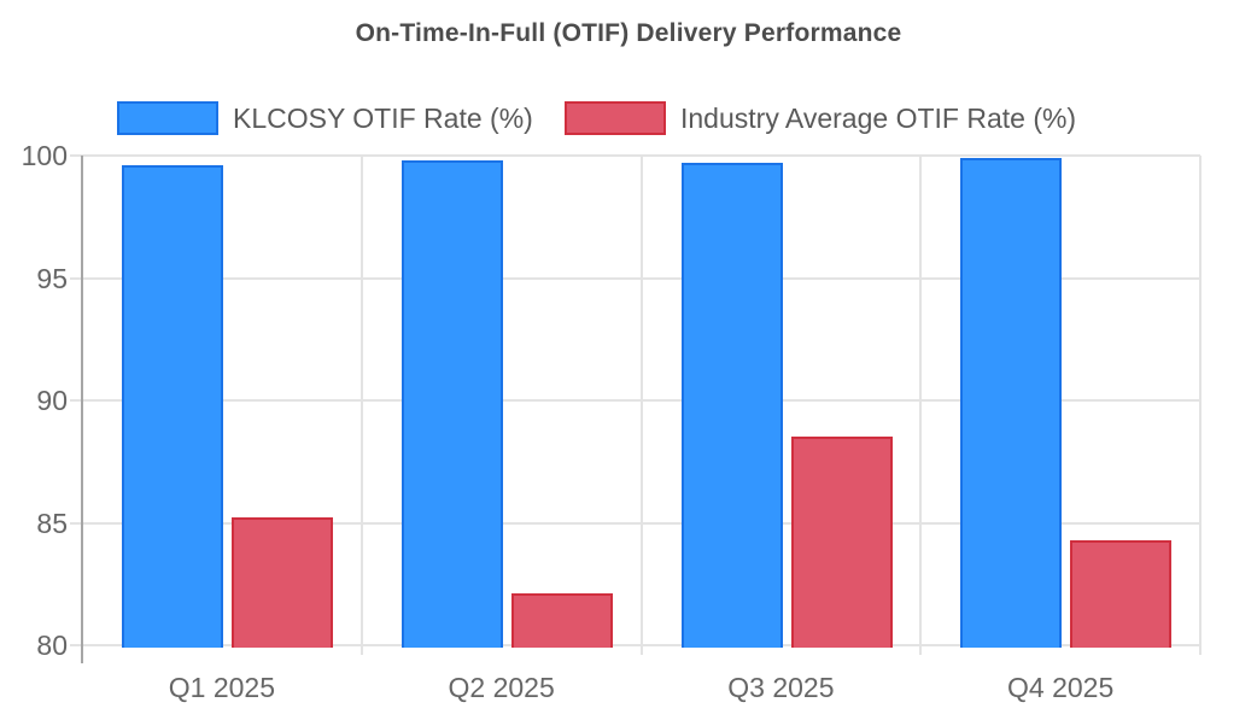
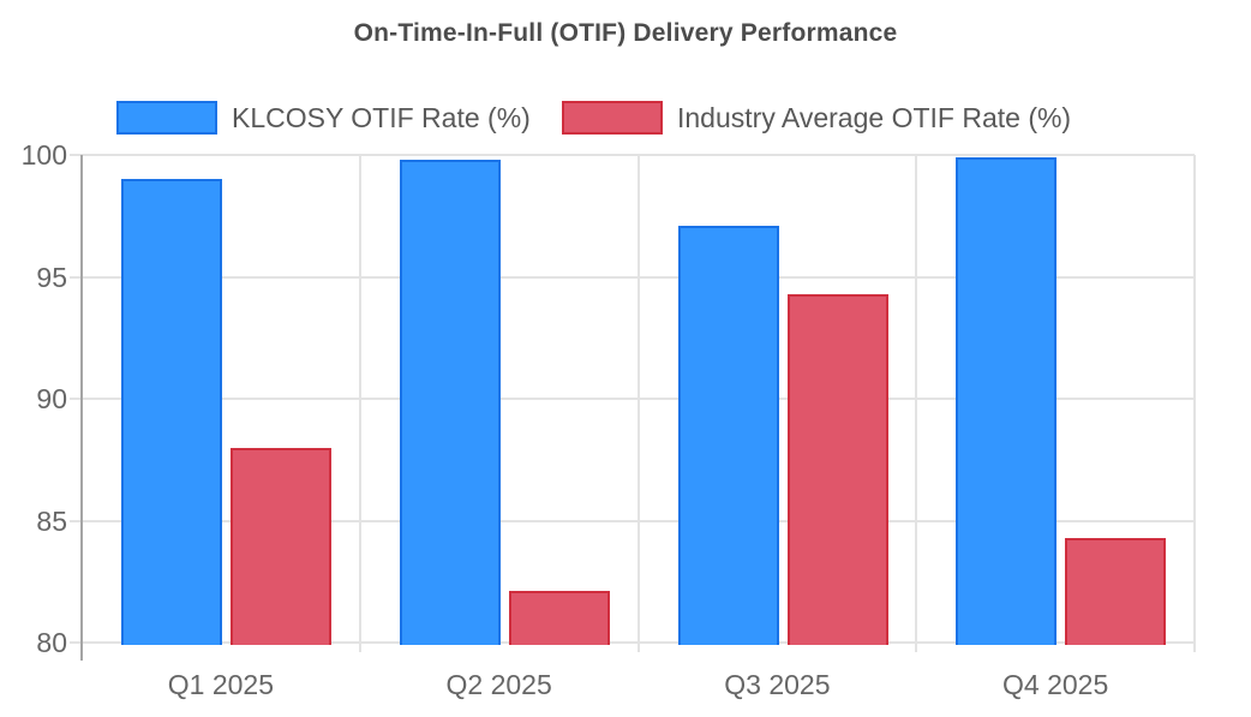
KLCOSY OTIF Rate (%)/Q1 2025: 99.6 -> 99.0
Industry Average OTIF Rate (%)/Q1 2025: 85.2 -> 88.0
KLCOSY OTIF Rate (%)/Q3 2025: 99.7 -> 97.1
Industry Average OTIF Rate (%)/Q3 2025: 88.5 -> 94.3
